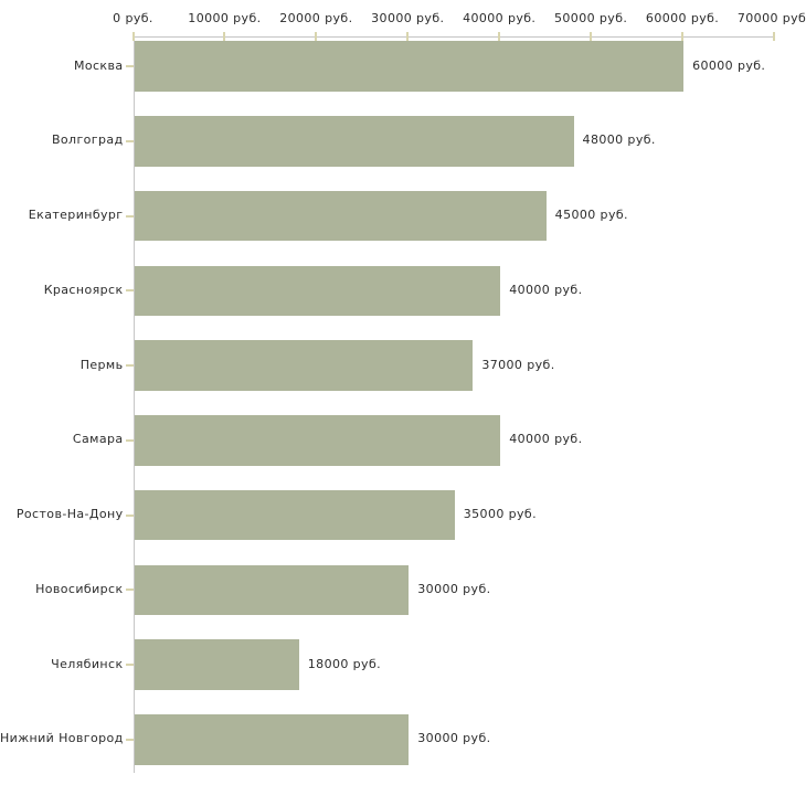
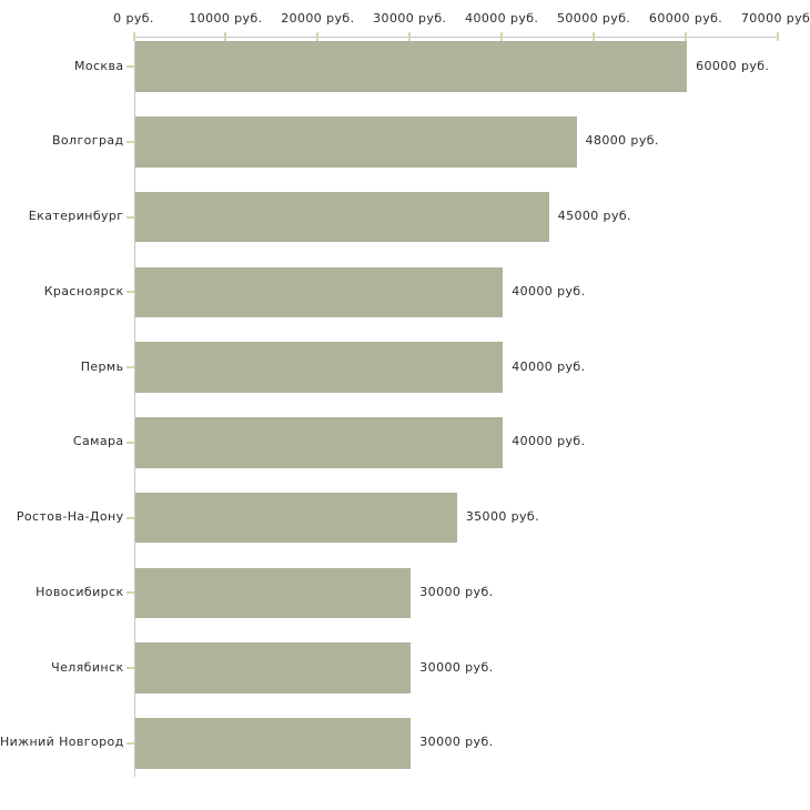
Пермь: 37000 -> 40000
Челябинск: 18000 -> 30000
